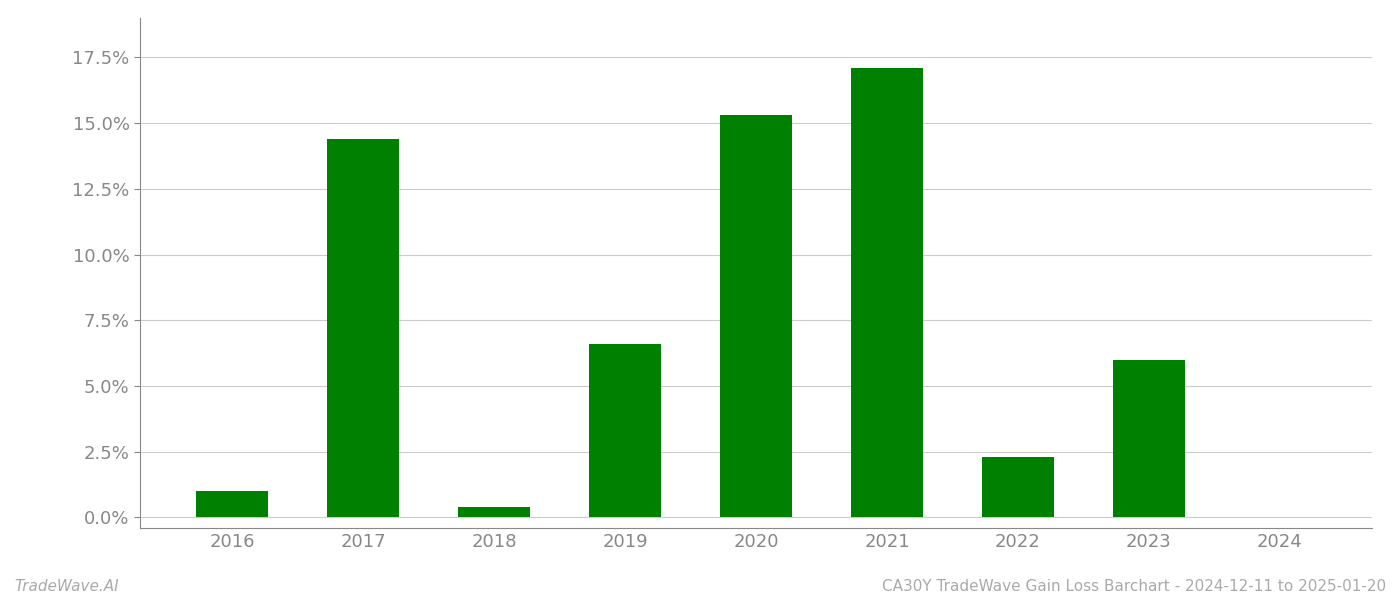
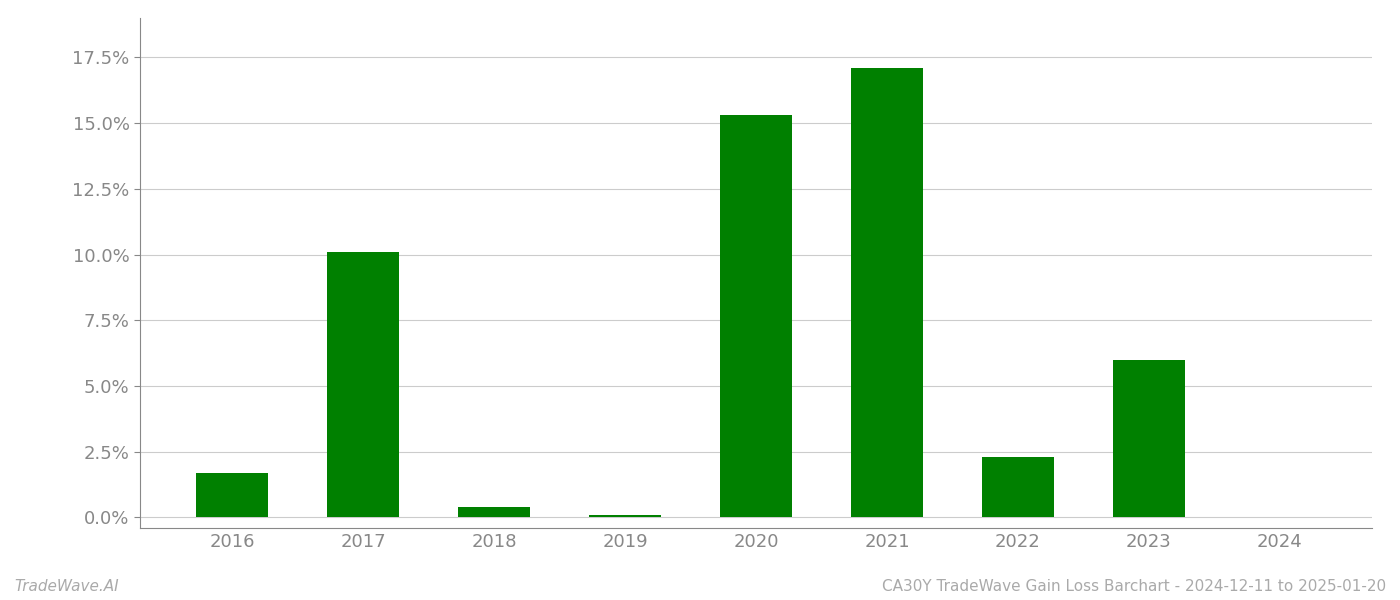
2016: 1.0% -> 1.7%
2017: 14.4% -> 10.1%
2019: 6.6% -> 0.1%
